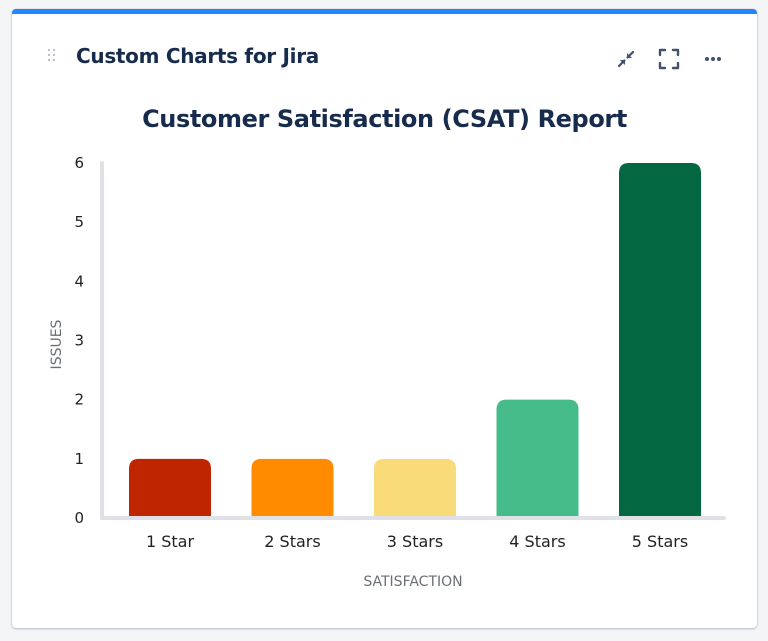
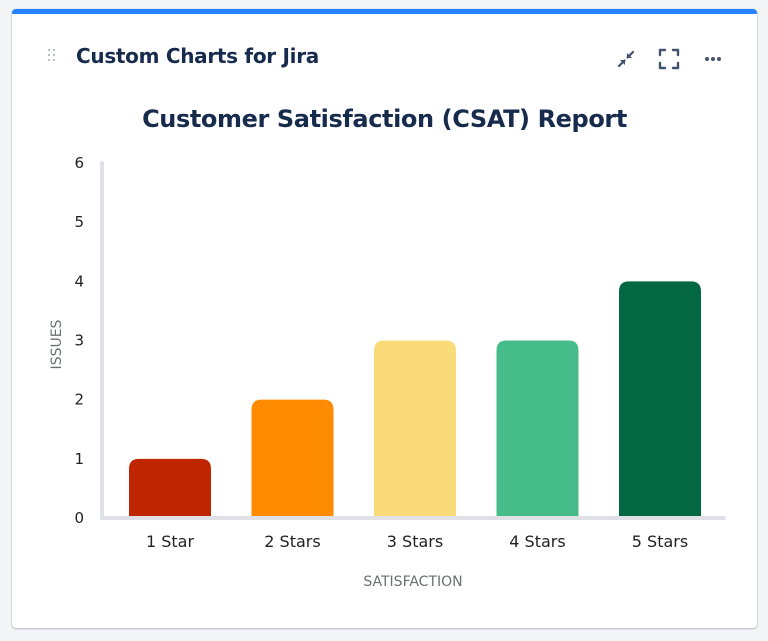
2 Stars: 1 -> 2
3 Stars: 1 -> 3
4 Stars: 2 -> 3
5 Stars: 6 -> 4
